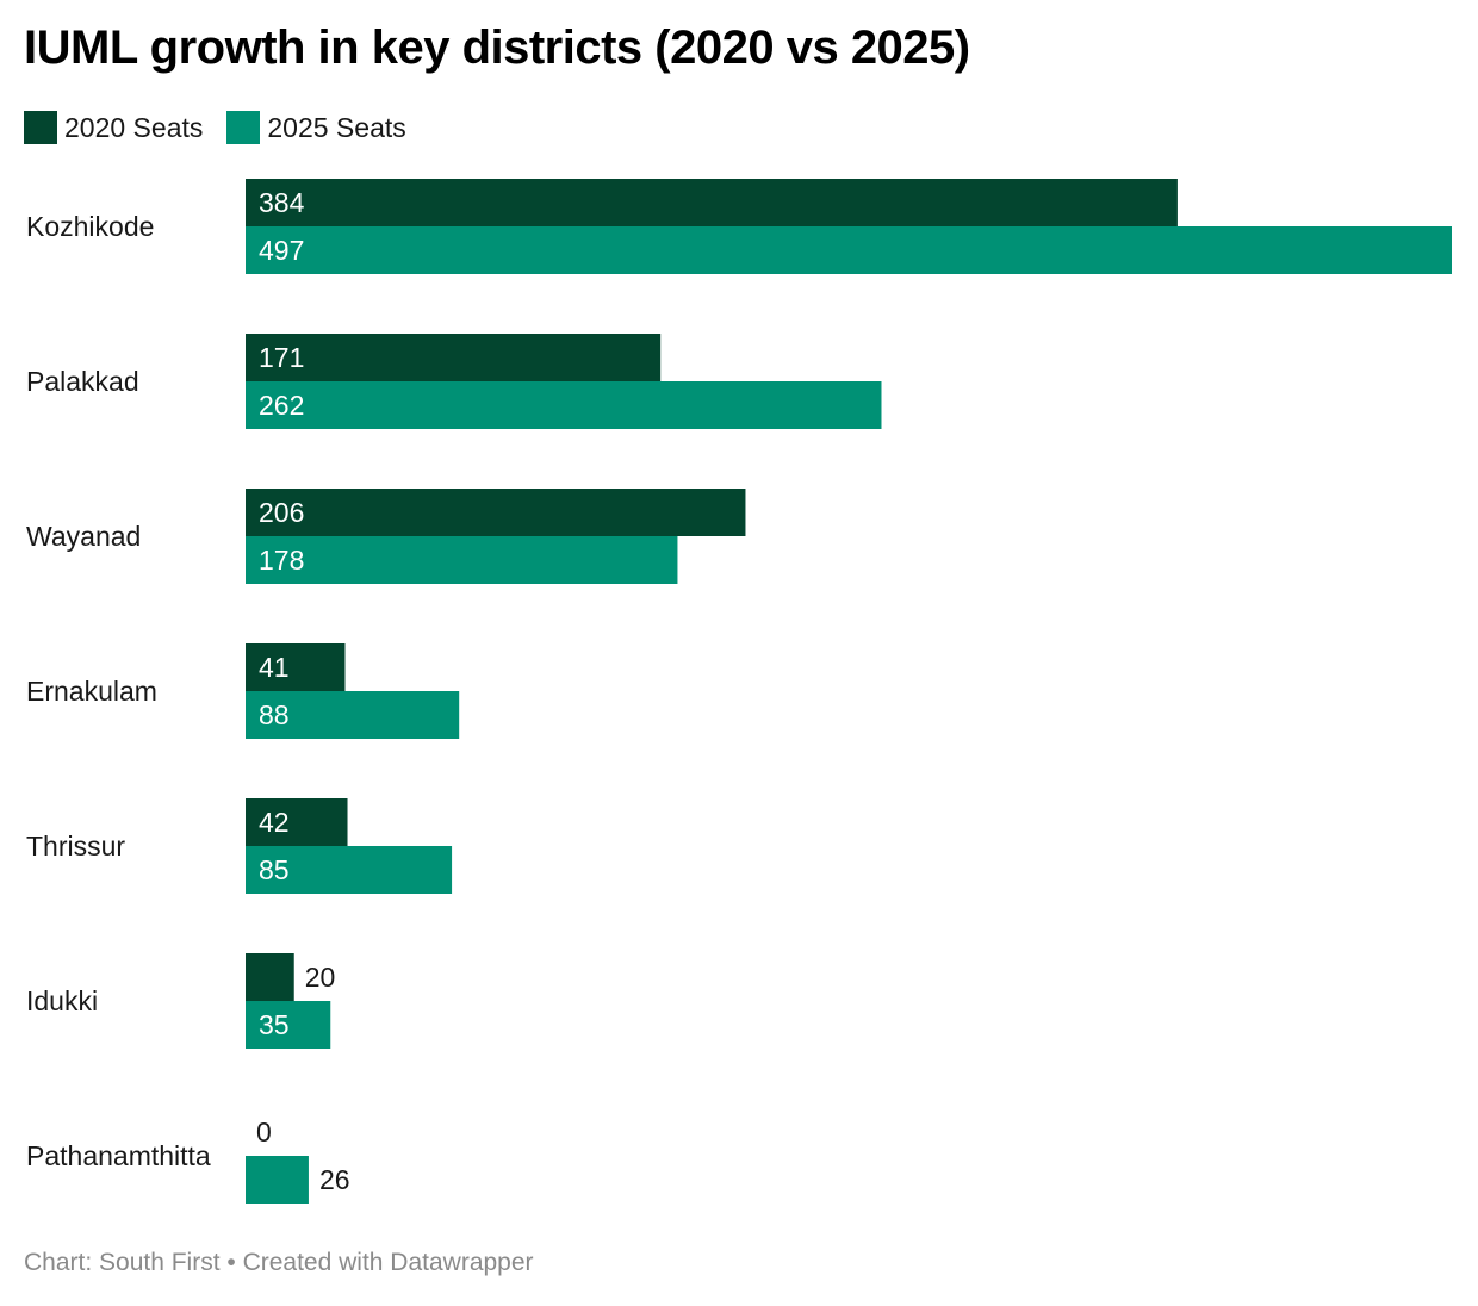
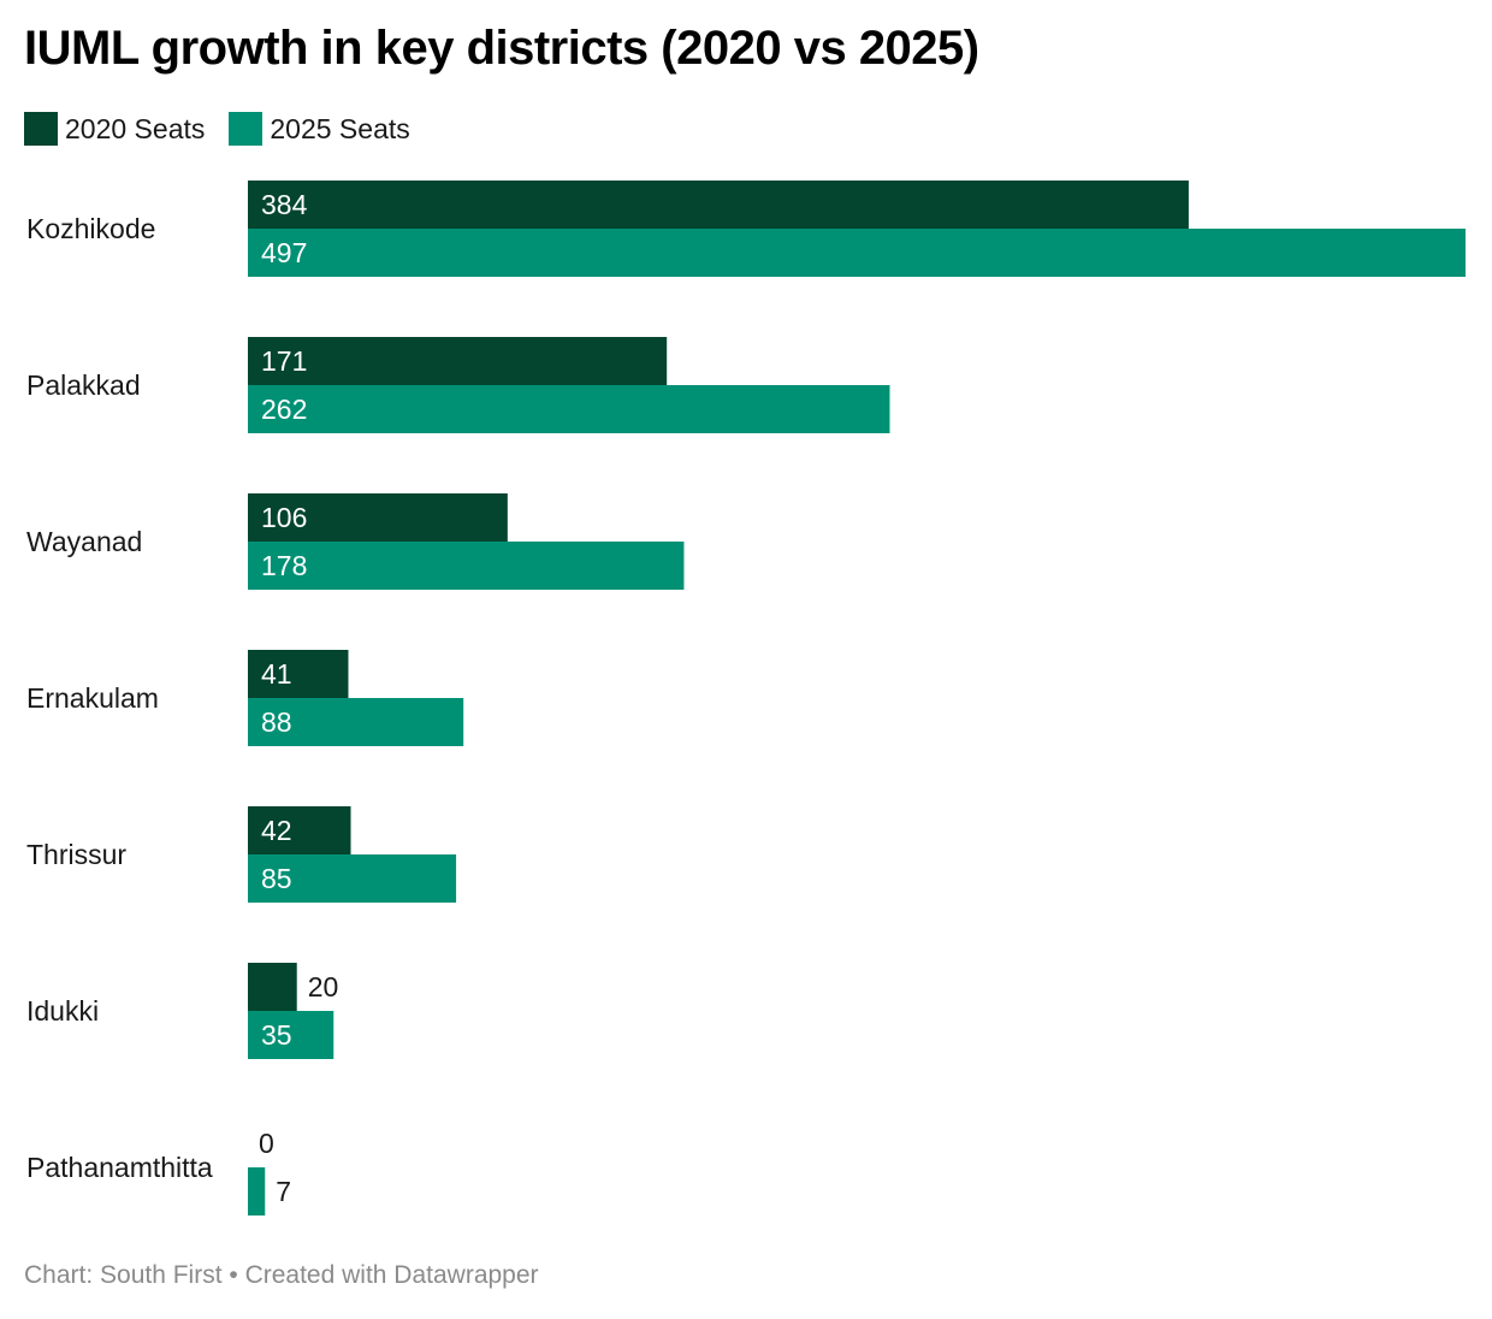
2020 Seats/Wayanad: 206 -> 106
2025 Seats/Pathanamthitta: 26 -> 7
